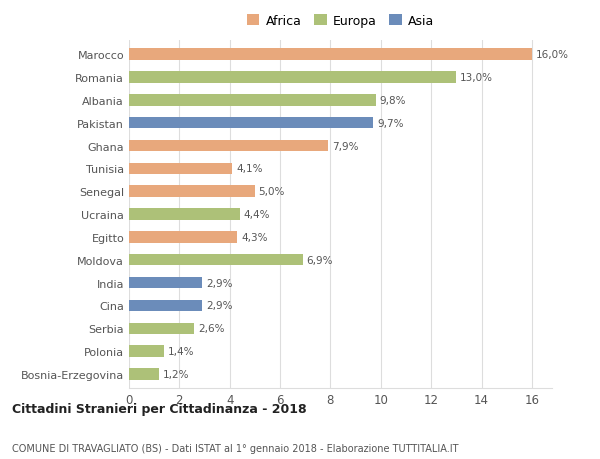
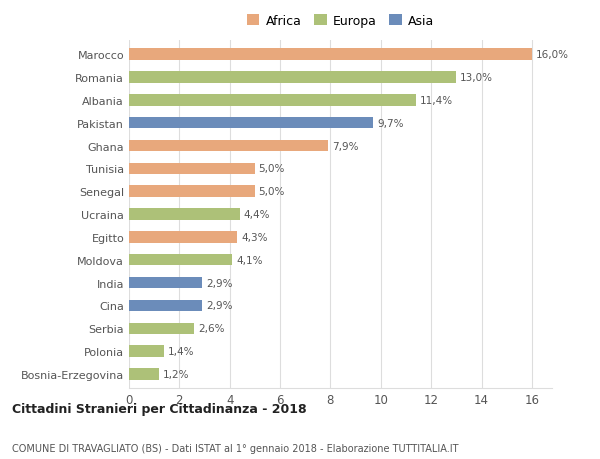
Albania: 9,8% -> 11,4%
Tunisia: 4,1% -> 5,0%
Moldova: 6,9% -> 4,1%
